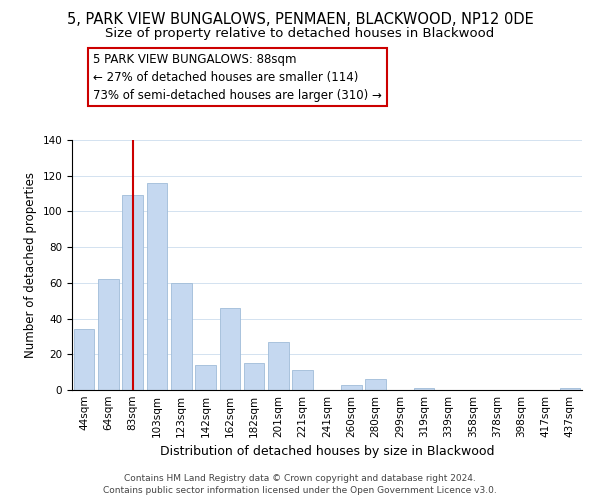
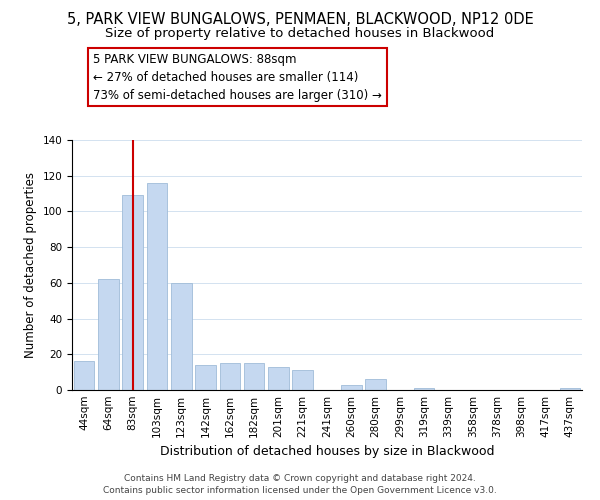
44sqm: 34 -> 16
162sqm: 46 -> 15
201sqm: 27 -> 13
